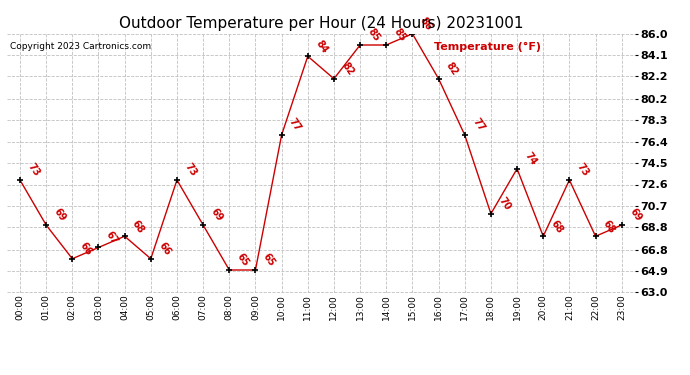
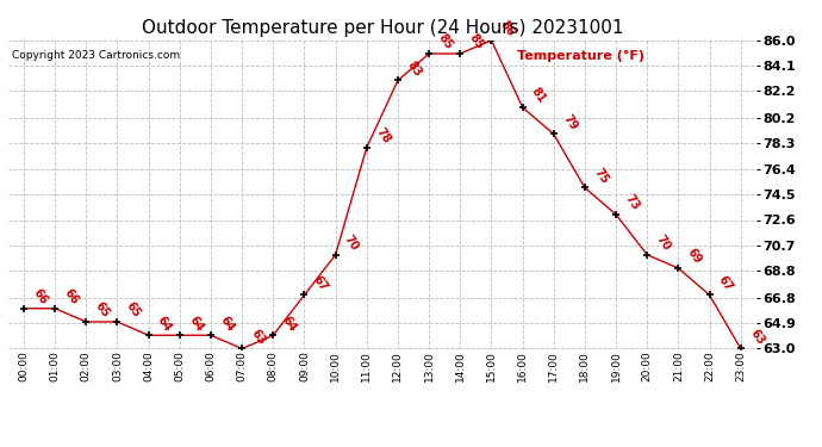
00:00: 73 -> 66
01:00: 69 -> 66
02:00: 66 -> 65
03:00: 67 -> 65
04:00: 68 -> 64
05:00: 66 -> 64
06:00: 73 -> 64
07:00: 69 -> 63
08:00: 65 -> 64
09:00: 65 -> 67
10:00: 77 -> 70
11:00: 84 -> 78
12:00: 82 -> 83
16:00: 82 -> 81
17:00: 77 -> 79
18:00: 70 -> 75
19:00: 74 -> 73
20:00: 68 -> 70
21:00: 73 -> 69
22:00: 68 -> 67
23:00: 69 -> 63
